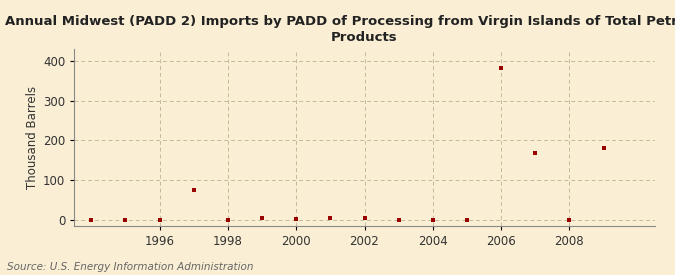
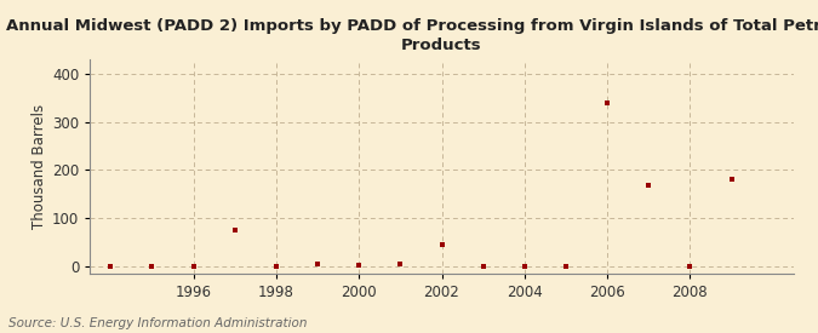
2002: 4 -> 45
2006: 383 -> 340
